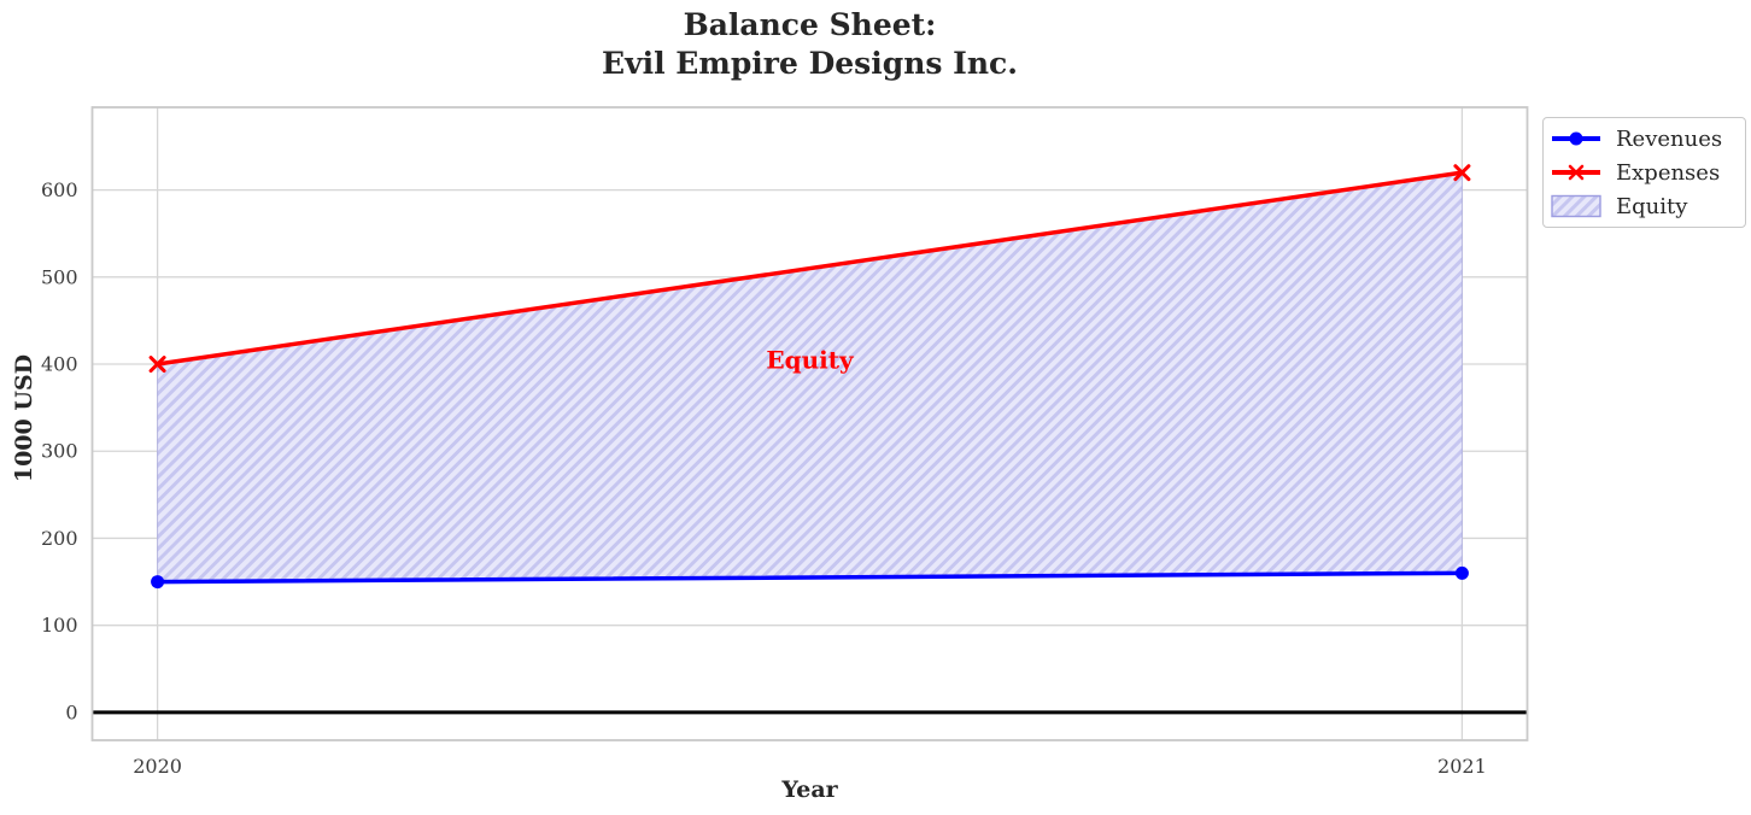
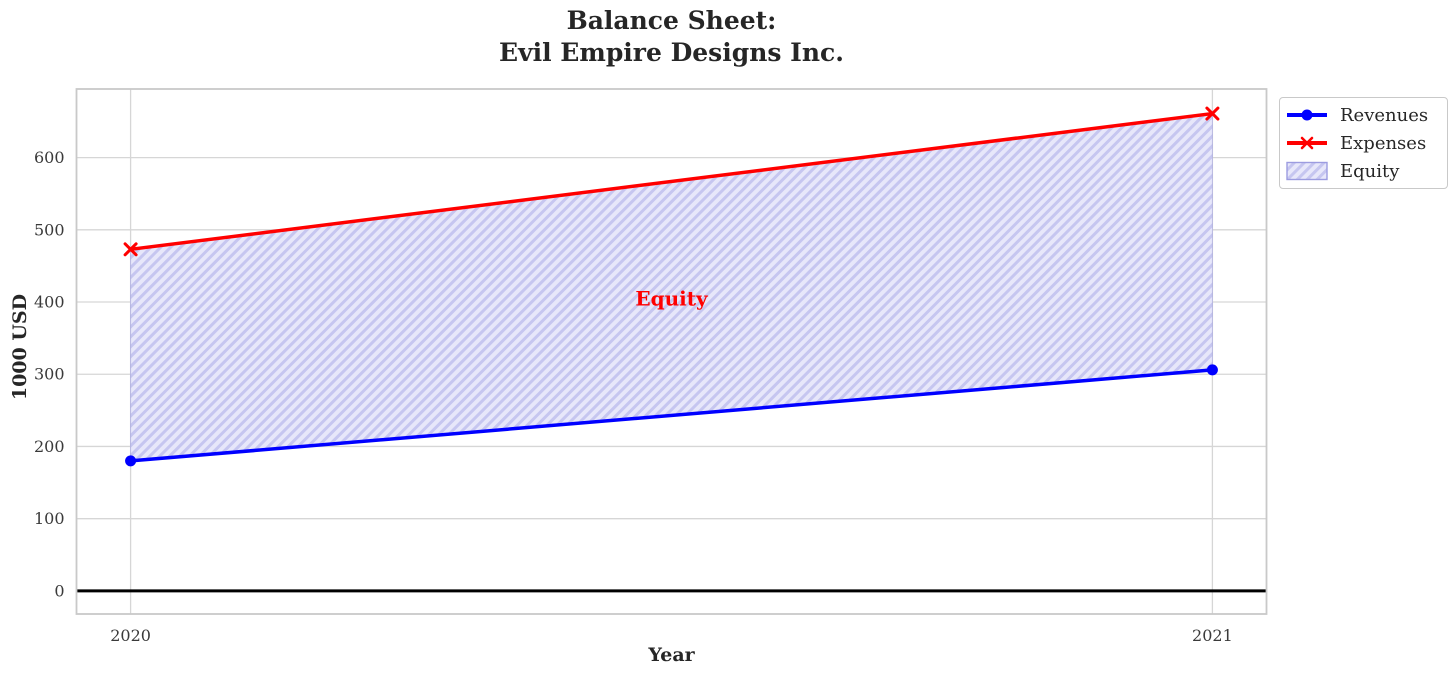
Revenues/2020: 150 -> 180
Expenses/2020: 400 -> 470
Revenues/2021: 160 -> 310
Expenses/2021: 620 -> 660
